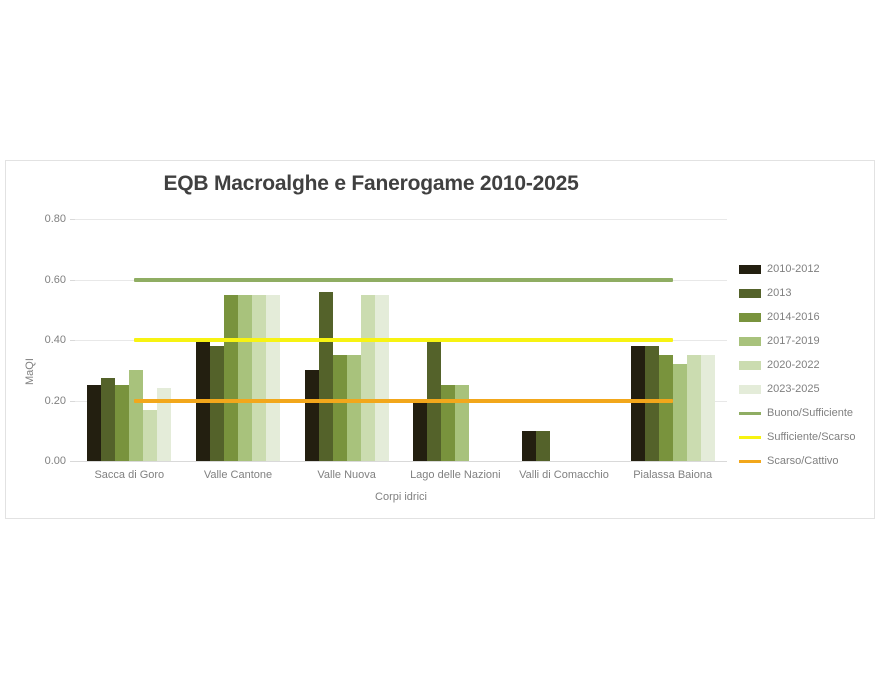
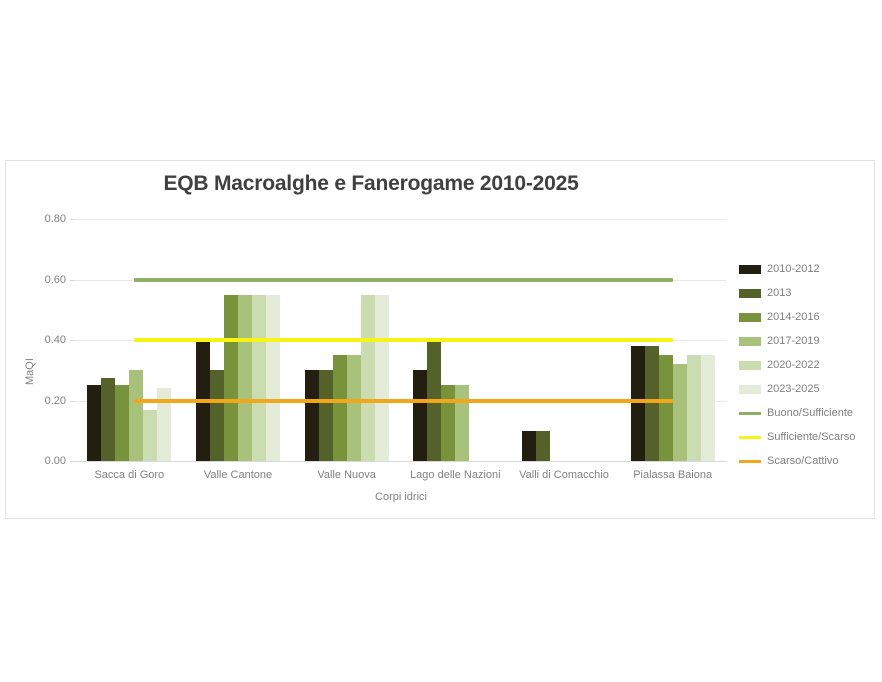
2013/Valle Cantone: 0.38 -> 0.30
2013/Valle Nuova: 0.56 -> 0.30
2010-2012/Lago delle Nazioni: 0.20 -> 0.30
